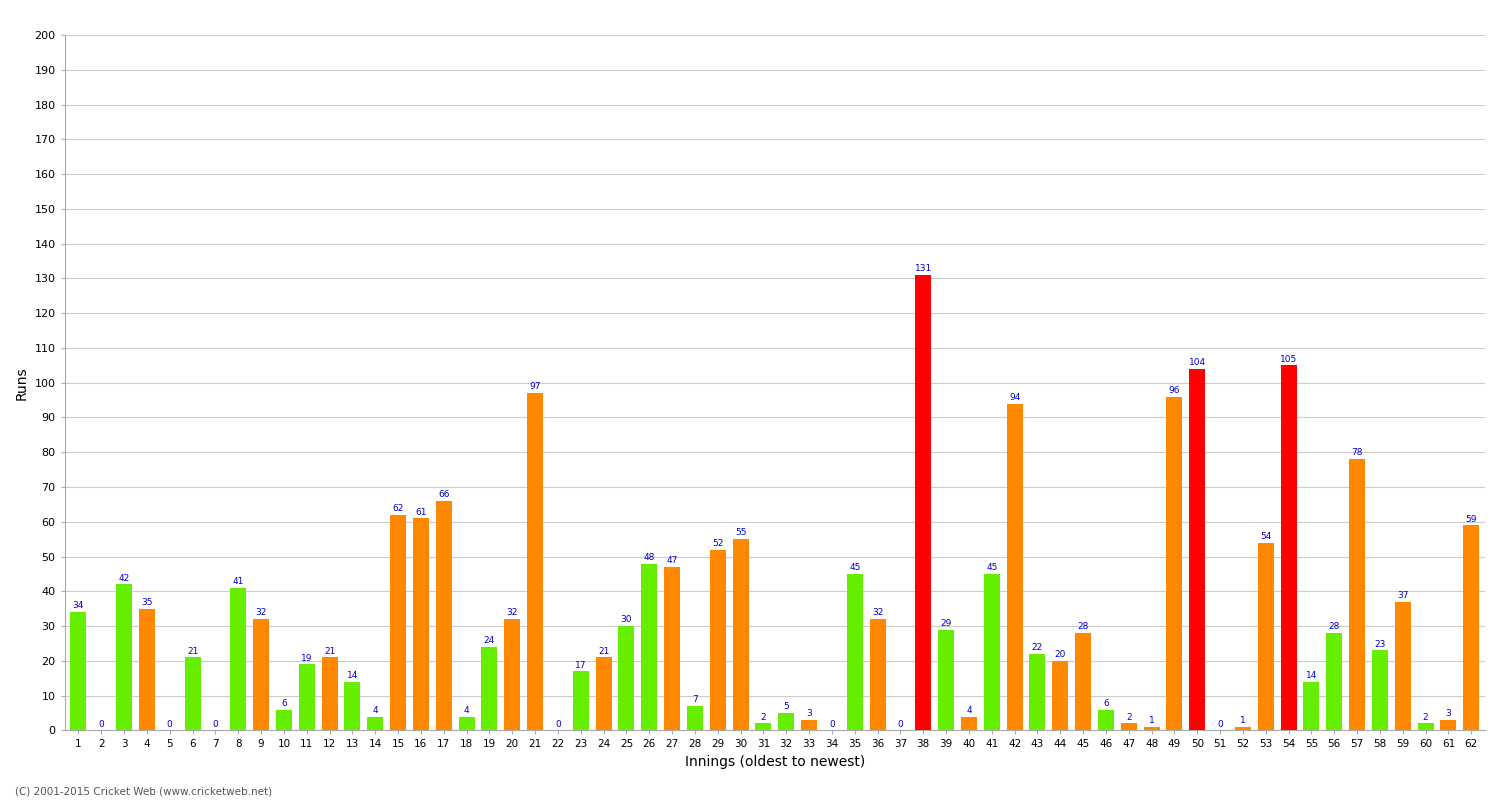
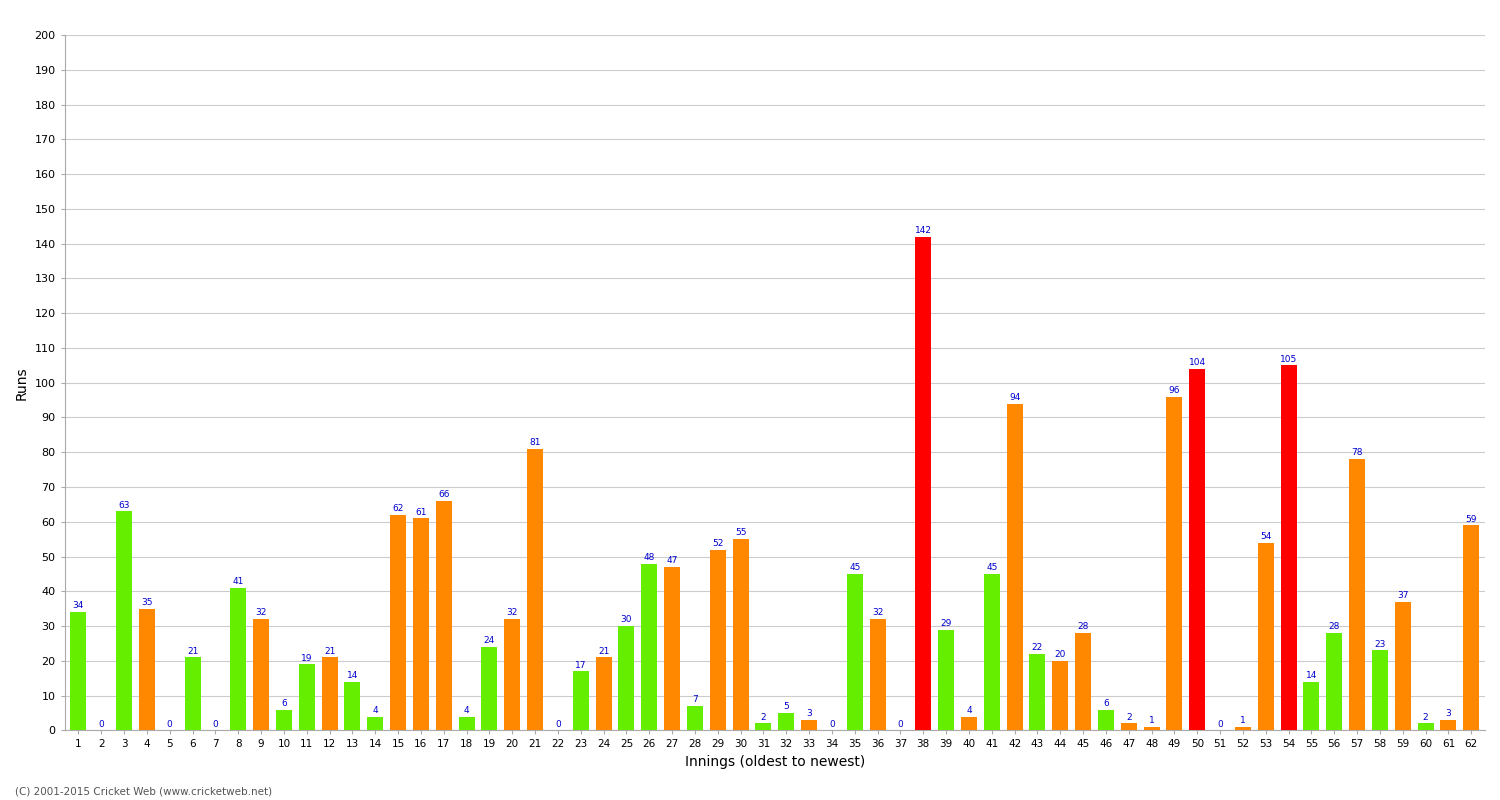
3: 42 -> 63
21: 97 -> 81
38: 131 -> 142
